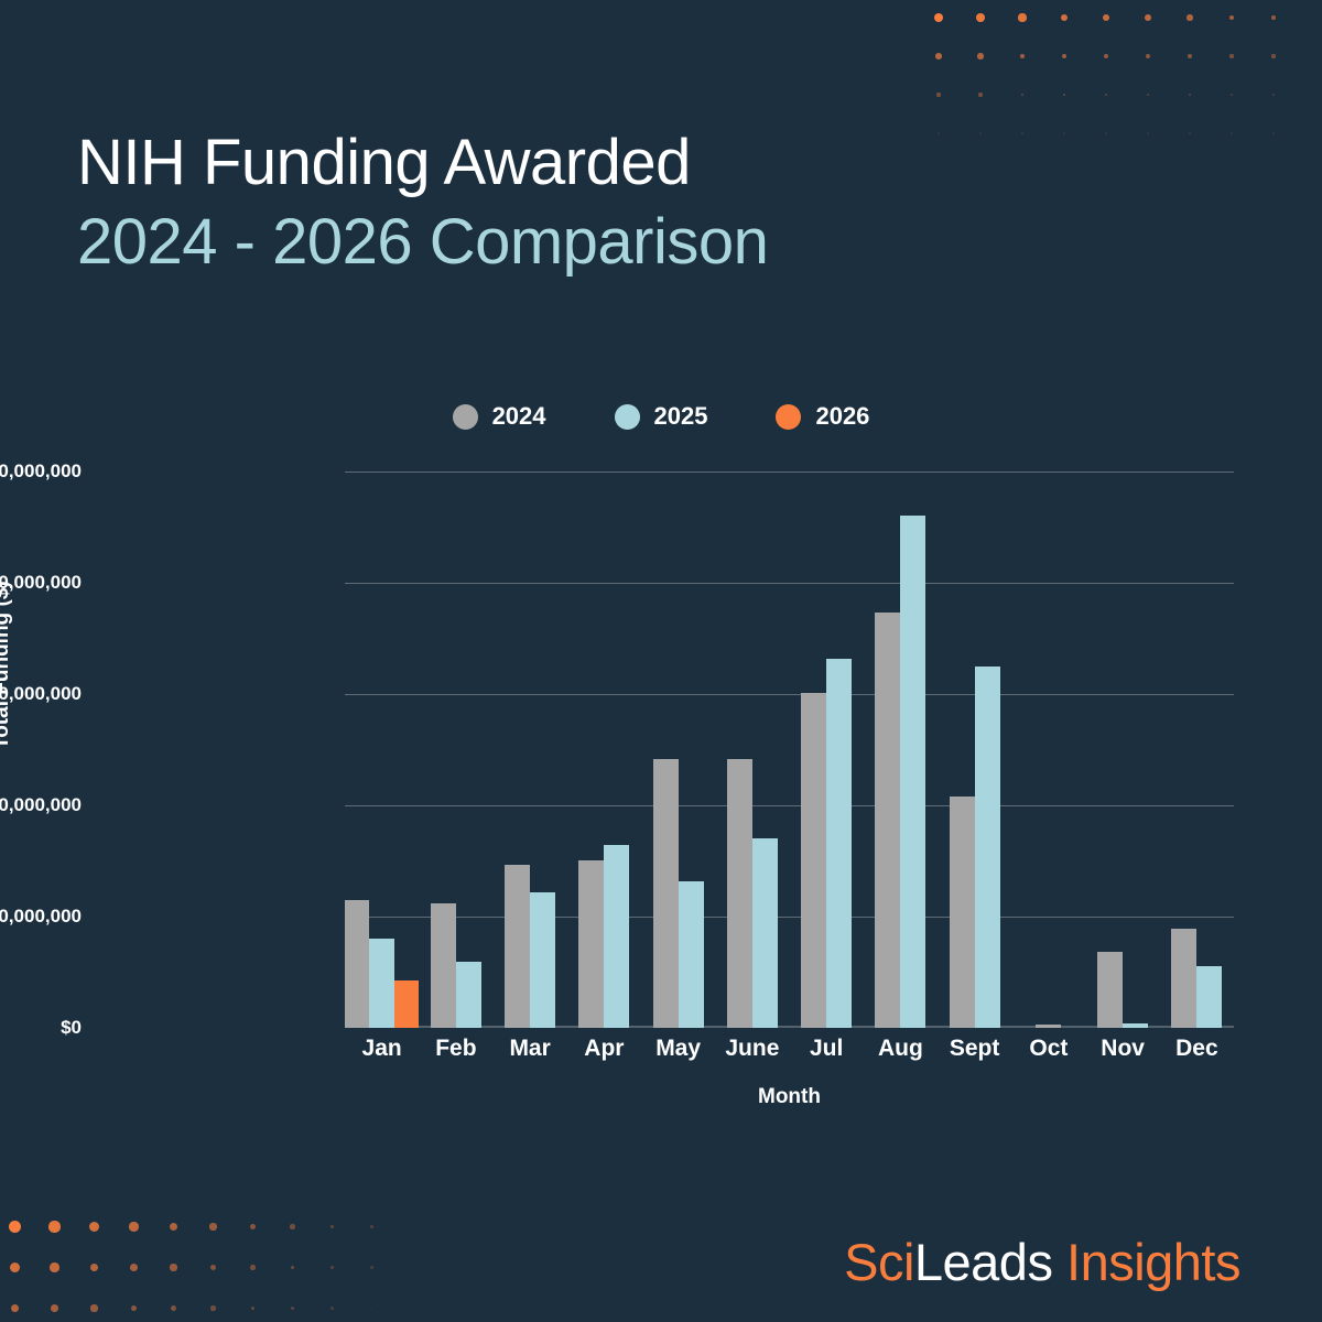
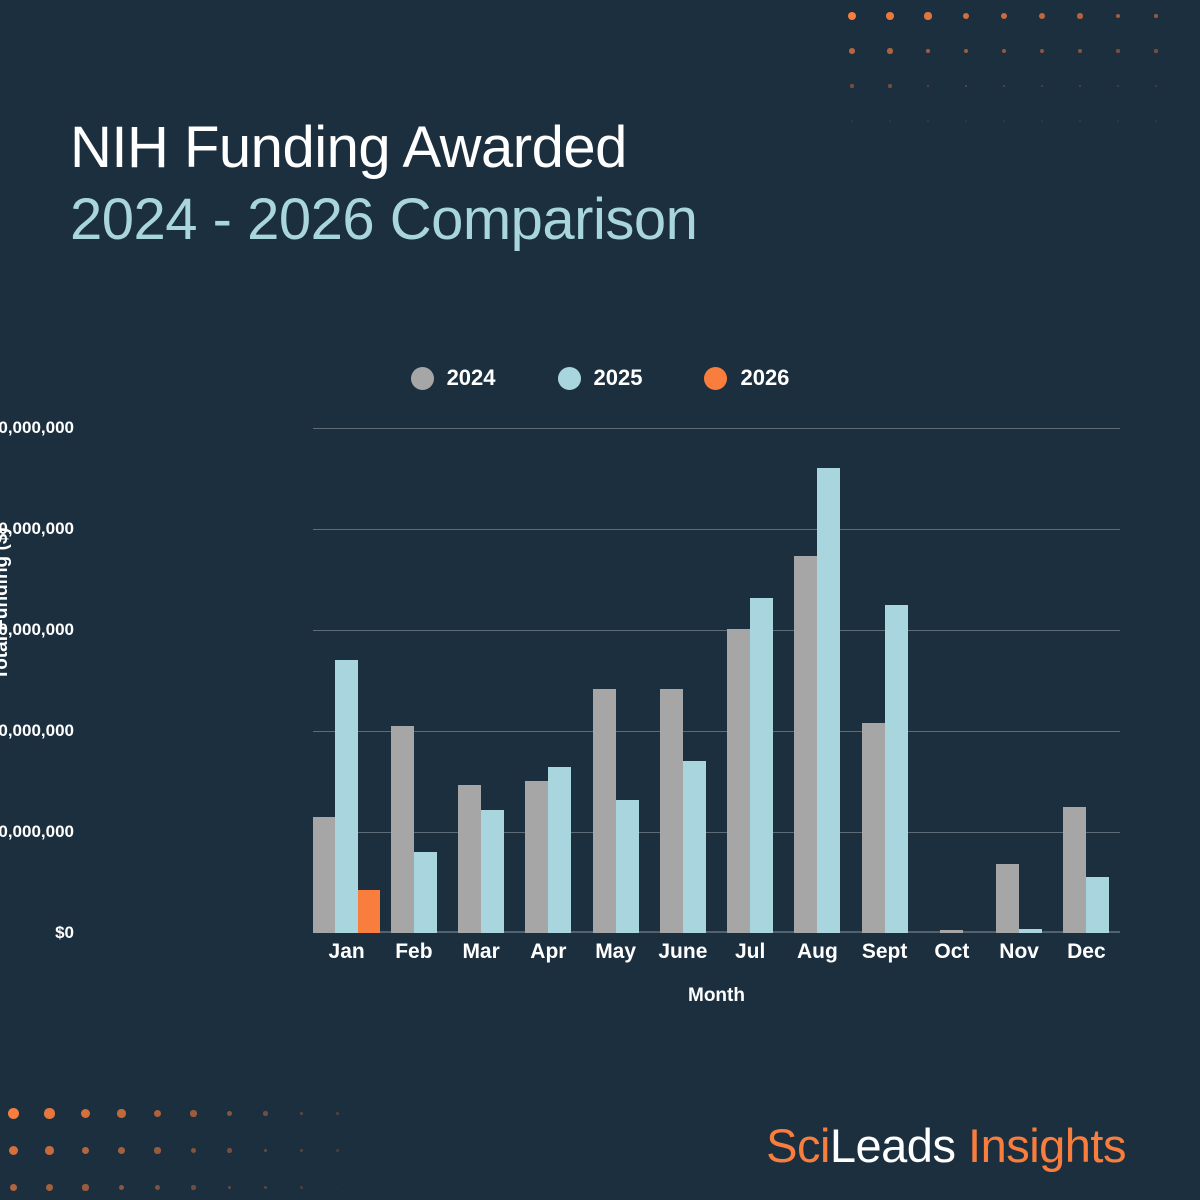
2025/Jan: $1600000000 -> $5400000000
2024/Feb: $2200000000 -> $4100000000
2025/Feb: $1200000000 -> $1600000000
2024/Dec: $1800000000 -> $2500000000
